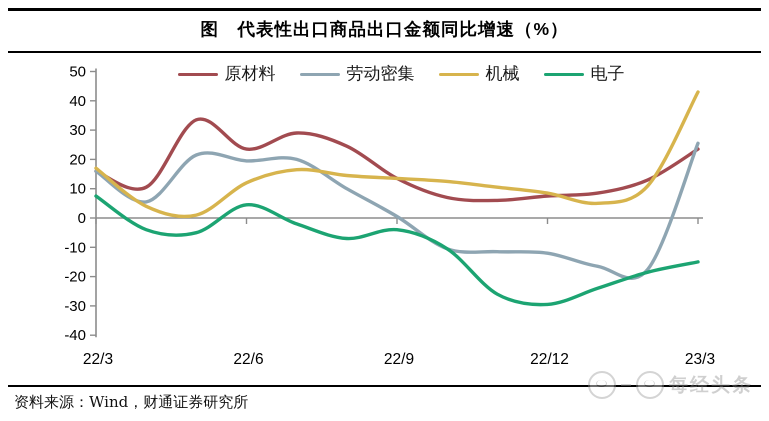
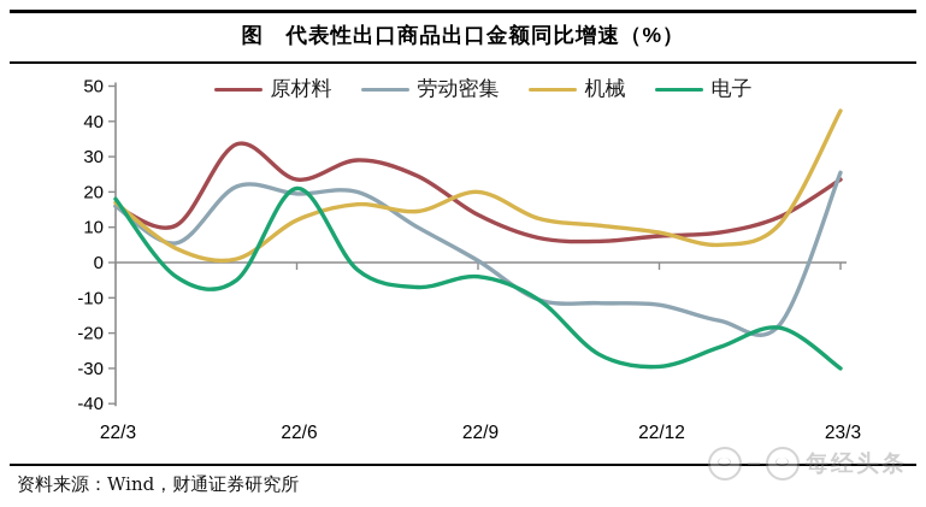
电子/22/3: 8 -> 18
电子/22/6: 4 -> 21
机械/22/9: 14 -> 20
电子/23/3: -15 -> -30
